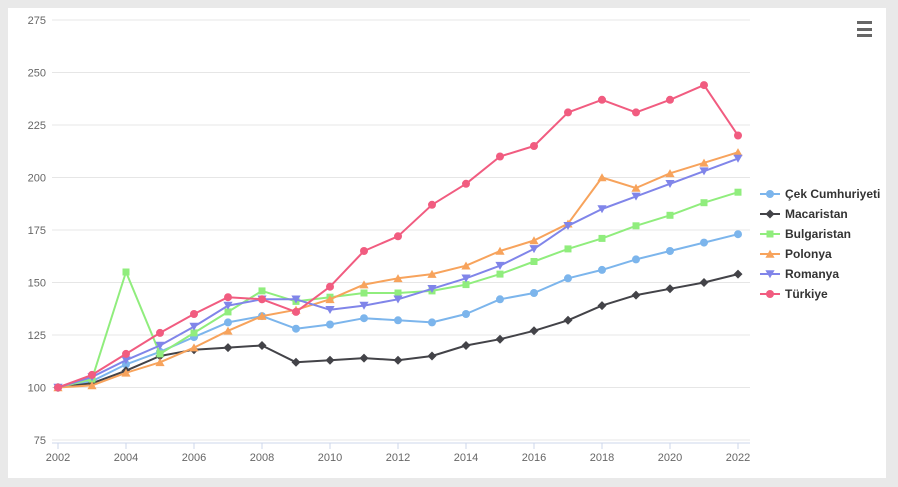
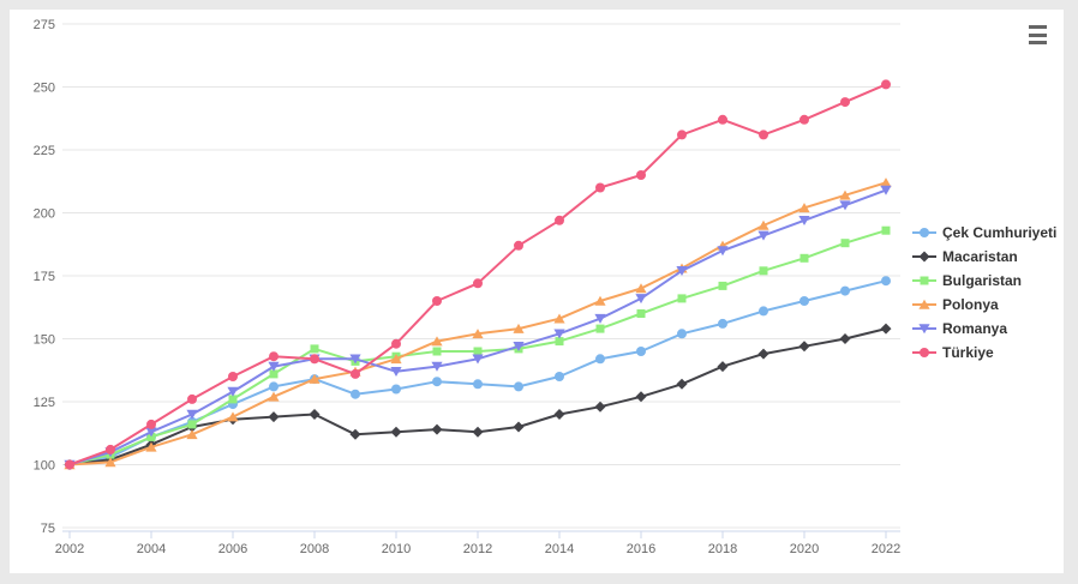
Bulgaristan/2004: 155 -> 111
Polonya/2018: 200 -> 187
Türkiye/2022: 220 -> 251
